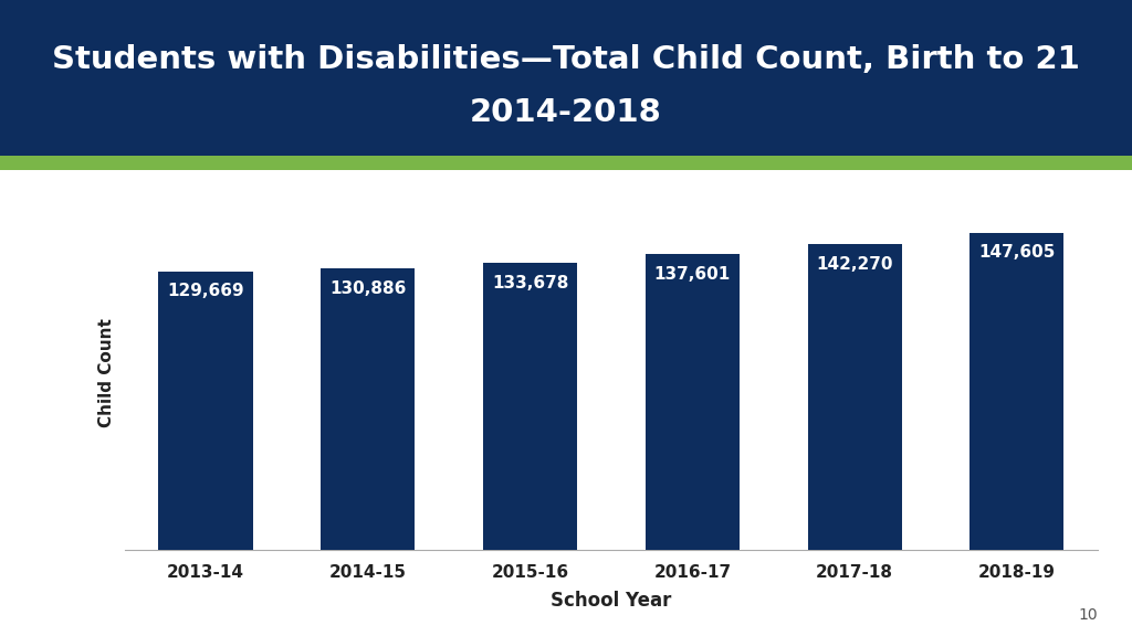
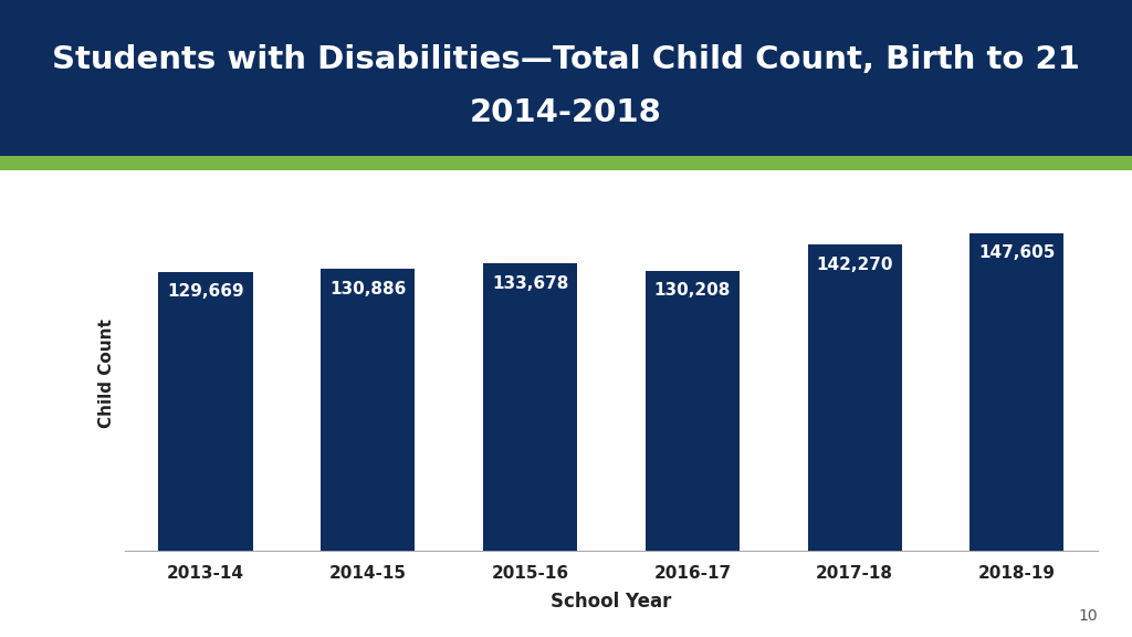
2016-17: 137,601 -> 130,208
